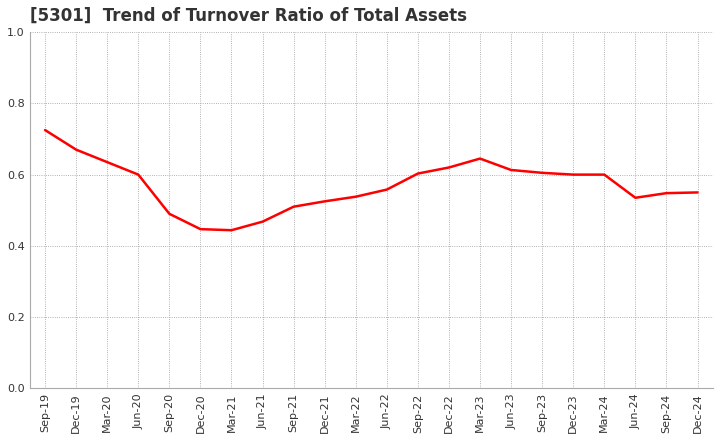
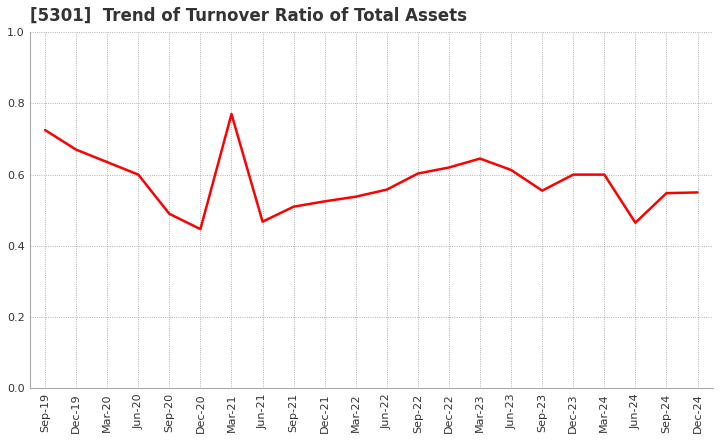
Mar-21: 0.444 -> 0.770
Sep-23: 0.605 -> 0.555
Jun-24: 0.535 -> 0.465
